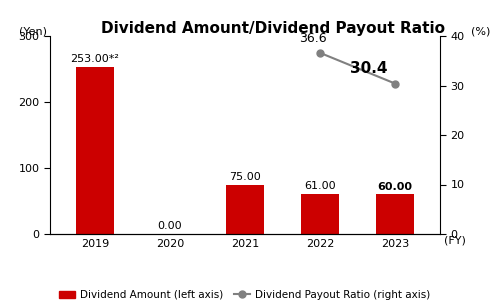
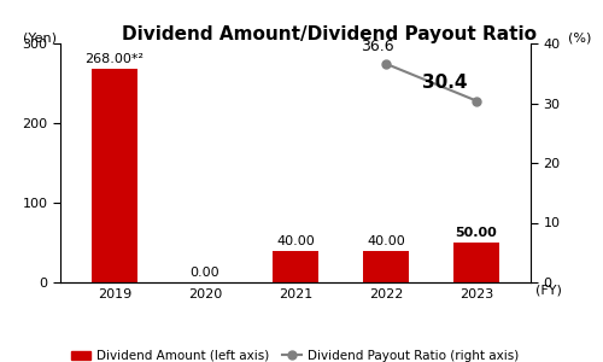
2019: 253.00*² -> 268.00*²
2021: 75.00 -> 40.00
2022: 61.00 -> 40.00
2023: 60.00 -> 50.00
